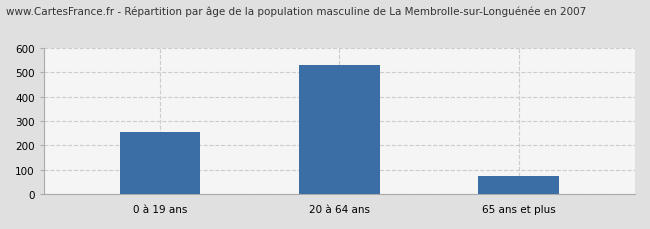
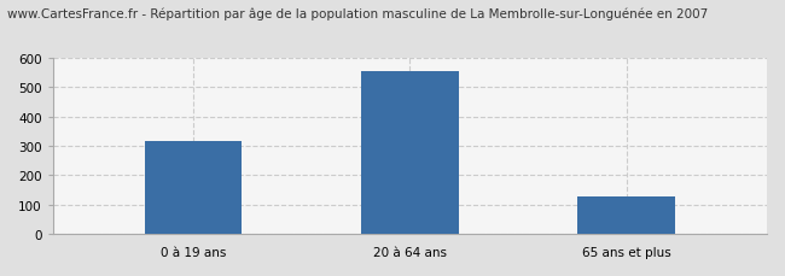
0 à 19 ans: 255 -> 315
20 à 64 ans: 530 -> 555
65 ans et plus: 75 -> 130
